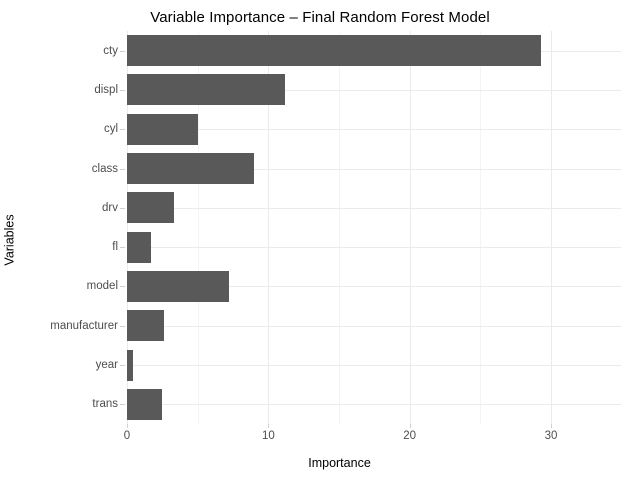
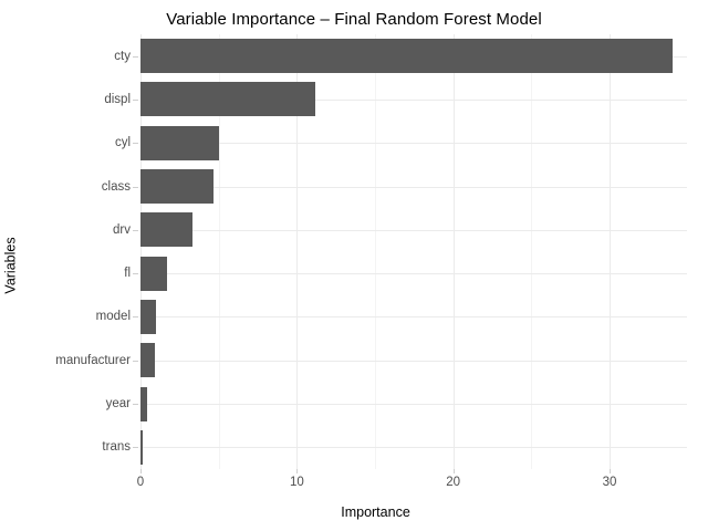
cty: 29.3 -> 34.0
class: 9.0 -> 4.7
model: 7.2 -> 1.0
manufacturer: 2.6 -> 0.9
trans: 2.5 -> 0.1
